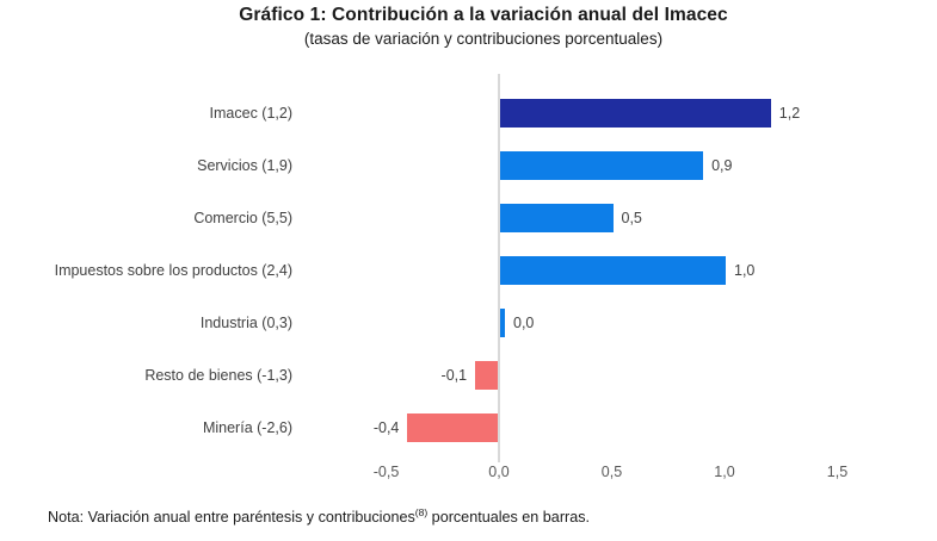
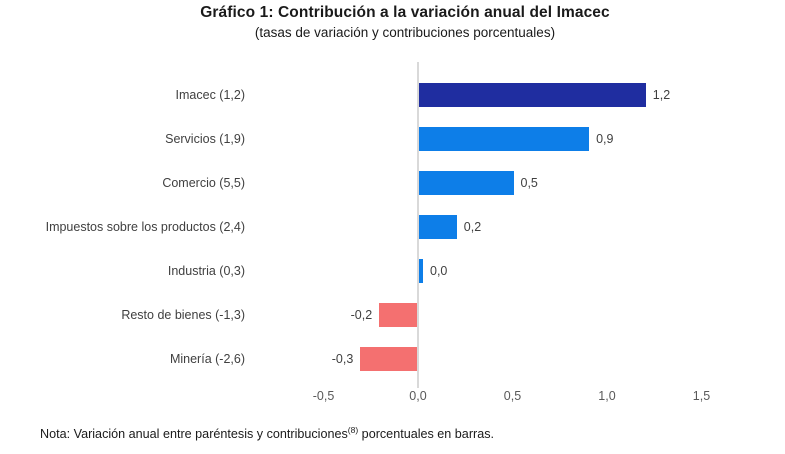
Impuestos sobre los productos (2,4): 1,0 -> 0,2
Resto de bienes (-1,3): -0,1 -> -0,2
Minería (-2,6): -0,4 -> -0,3
